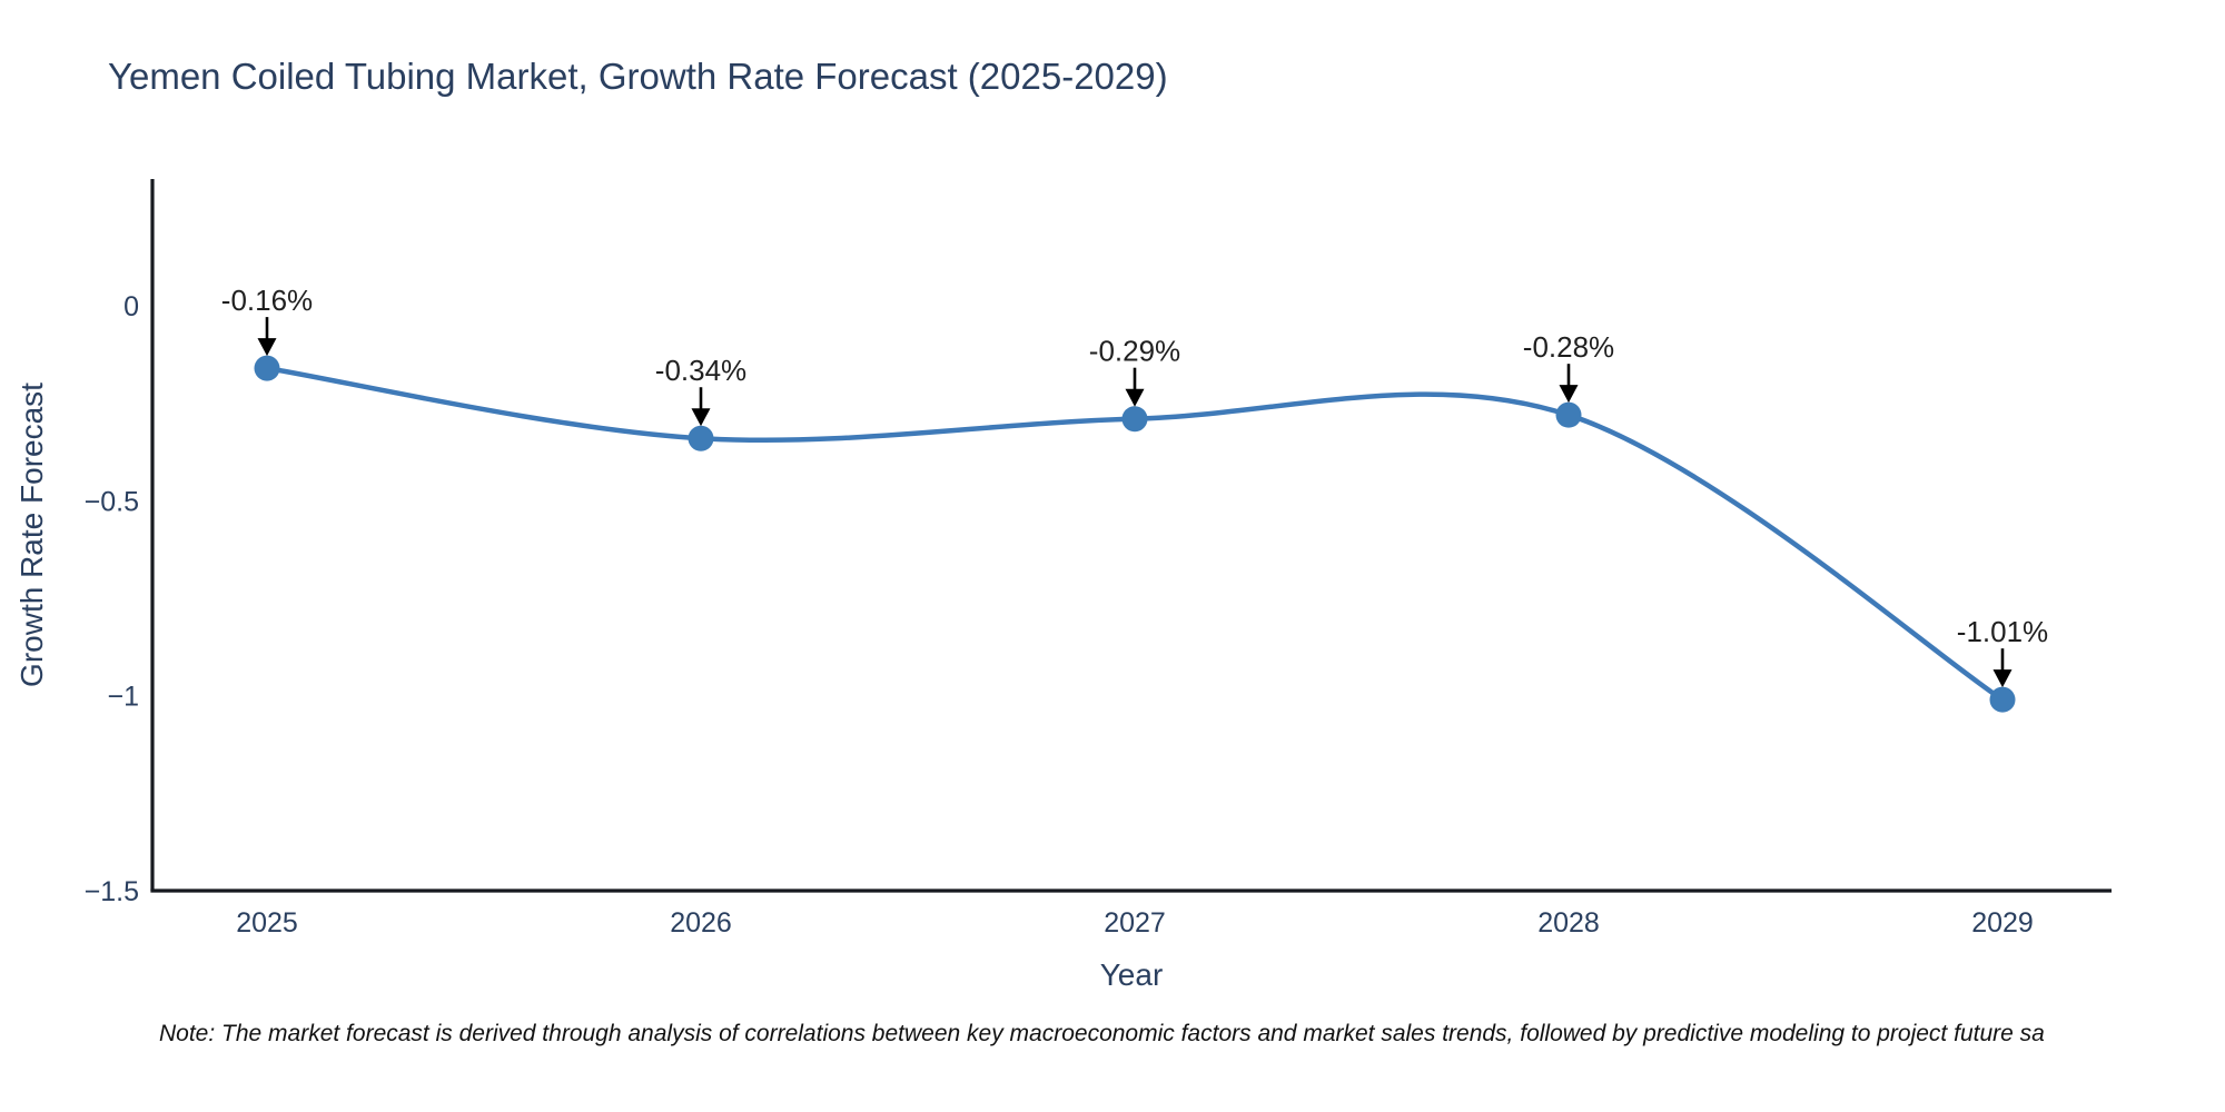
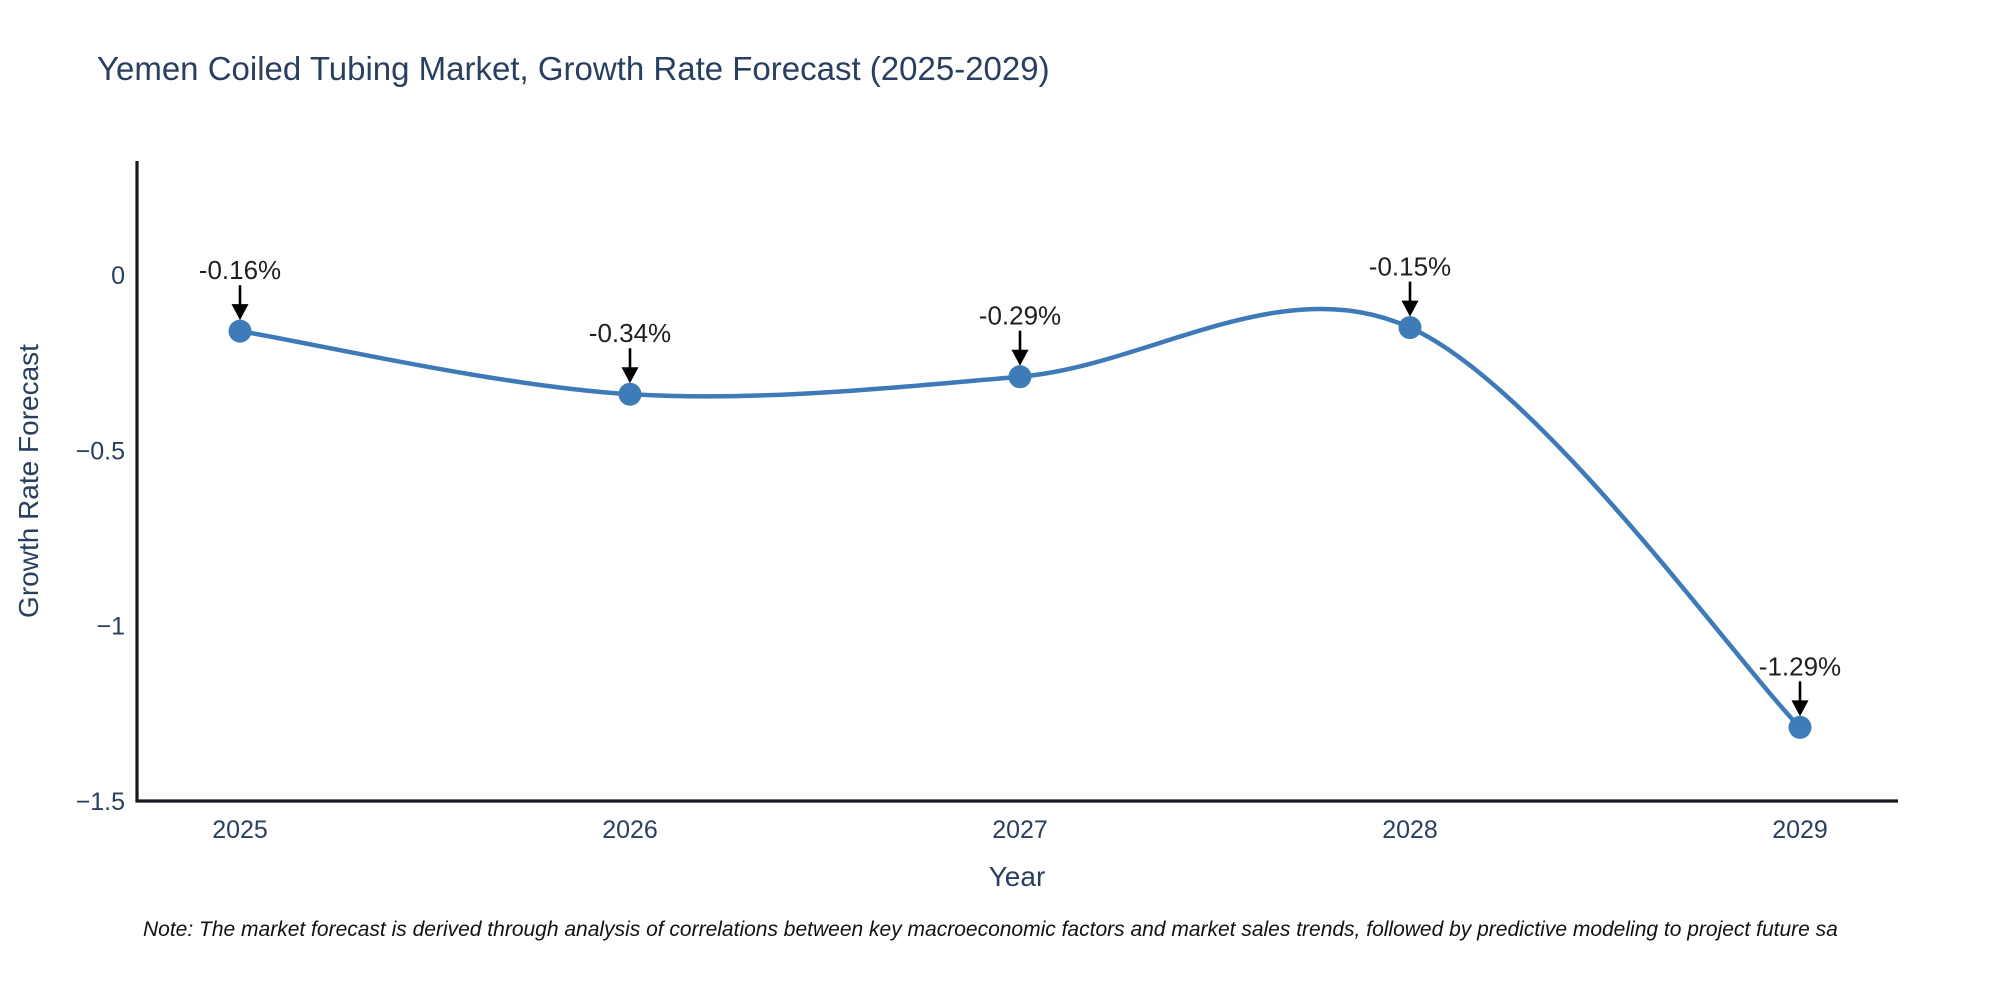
2028: -0.28% -> -0.15%
2029: -1.01% -> -1.29%
